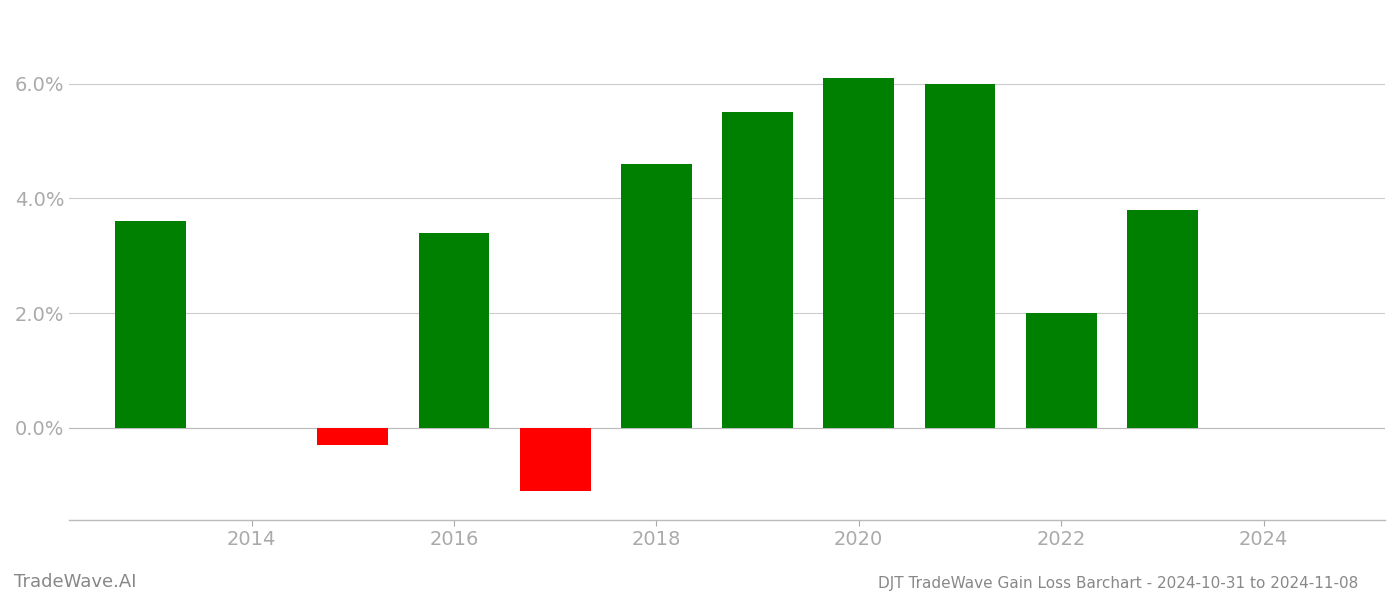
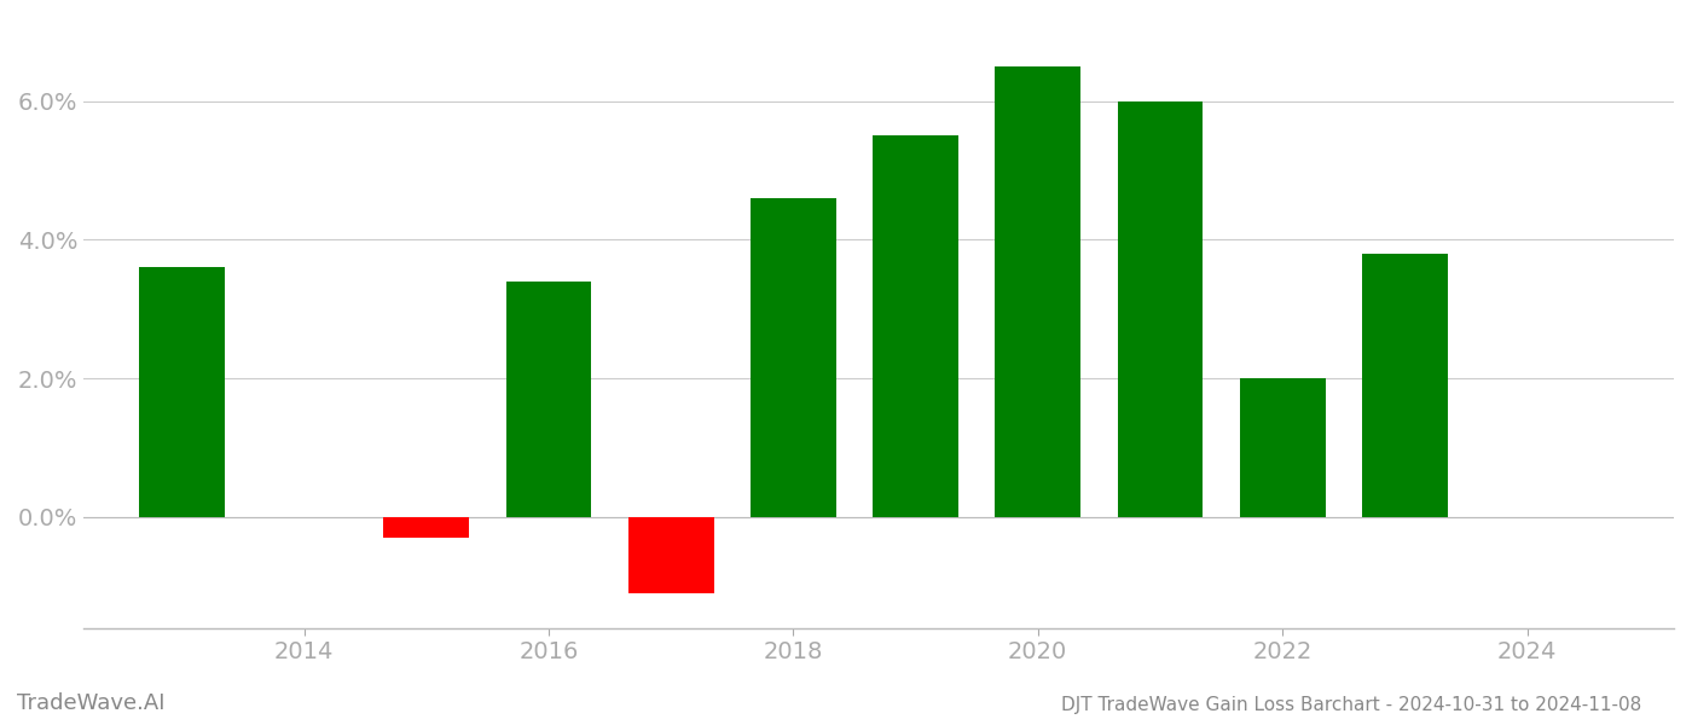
2020: 6.1% -> 6.5%
